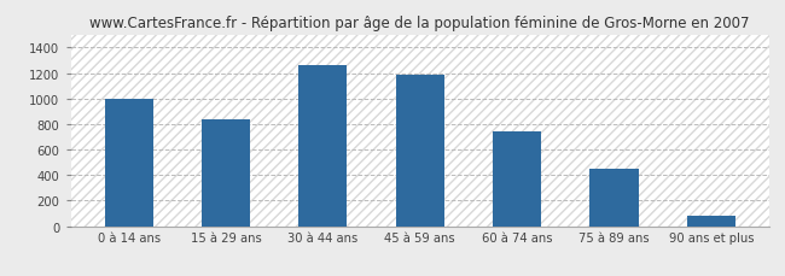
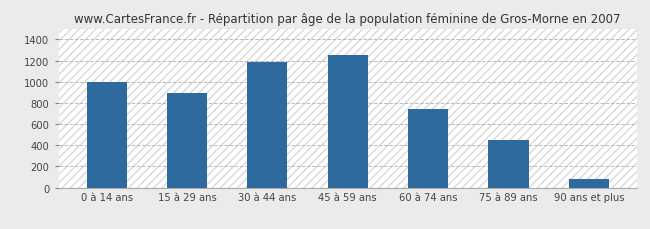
15 à 29 ans: 840 -> 890
30 à 44 ans: 1260 -> 1190
45 à 59 ans: 1190 -> 1250
